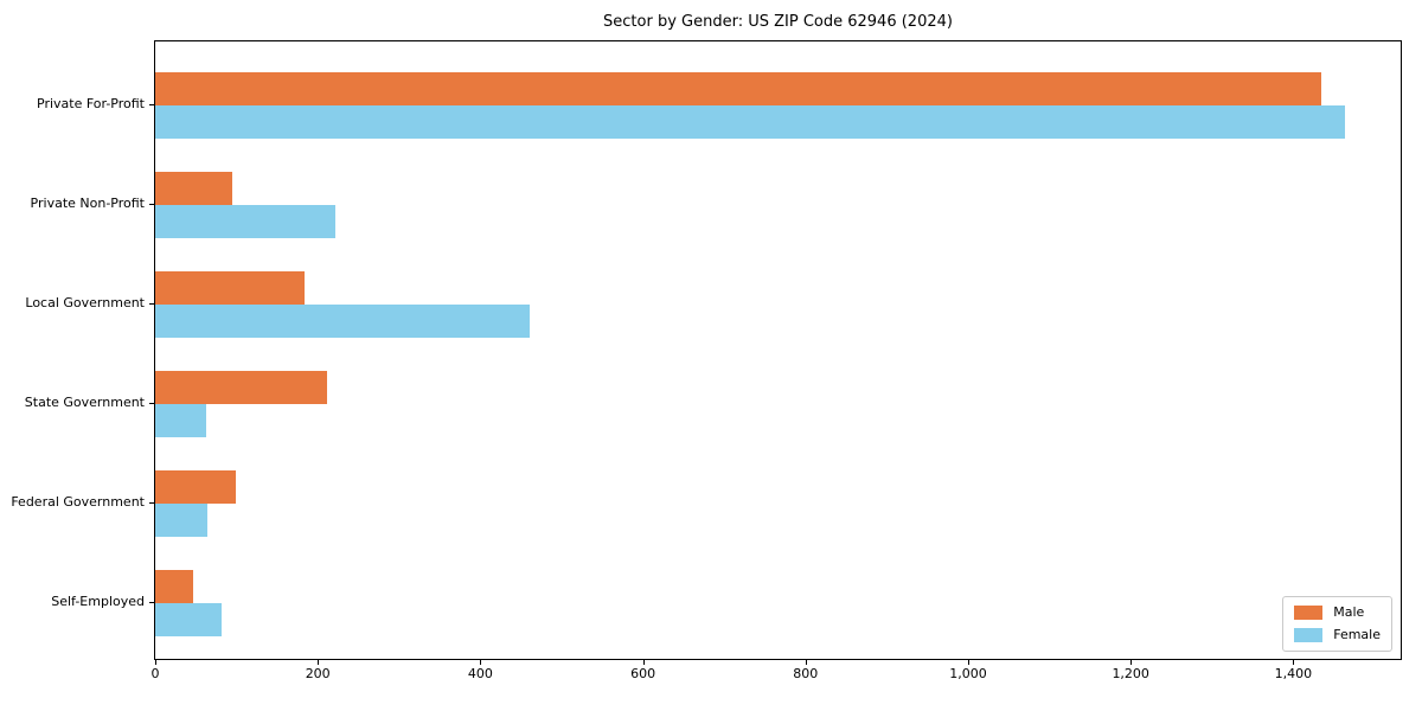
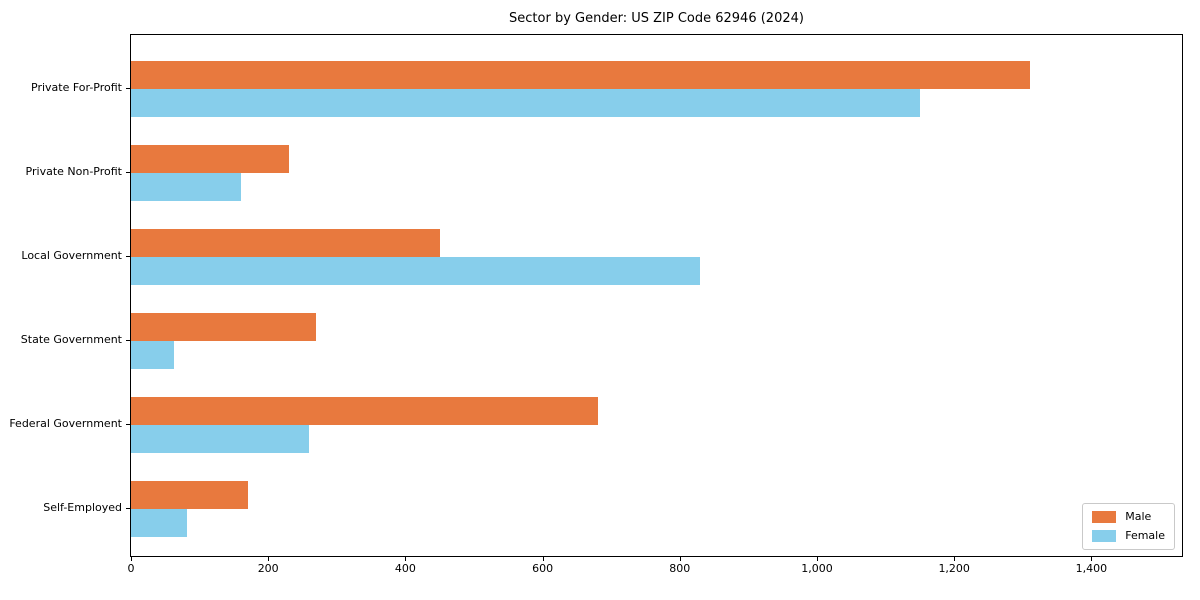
Male/Private For-Profit: 1430 -> 1310
Female/Private For-Profit: 1460 -> 1150
Male/Private Non-Profit: 90 -> 230
Female/Private Non-Profit: 220 -> 160
Male/Local Government: 180 -> 450
Female/Local Government: 460 -> 830
Male/State Government: 210 -> 270
Male/Federal Government: 100 -> 680
Female/Federal Government: 60 -> 260
Male/Self-Employed: 50 -> 170
